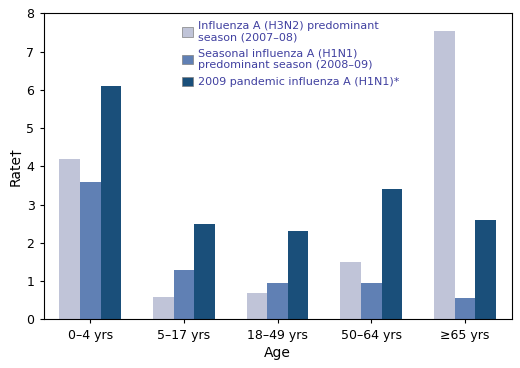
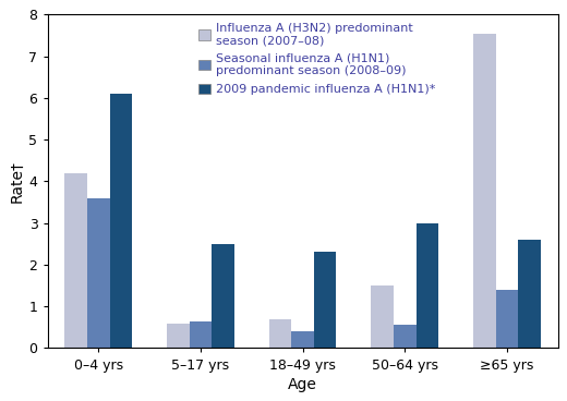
Seasonal influenza A (H1N1) predominant season (2008–09)/5–17 yrs: 1.30 -> 0.65
Seasonal influenza A (H1N1) predominant season (2008–09)/18–49 yrs: 0.95 -> 0.40
Seasonal influenza A (H1N1) predominant season (2008–09)/50–64 yrs: 0.95 -> 0.55
2009 pandemic influenza A (H1N1)*/50–64 yrs: 3.4 -> 3.0
Seasonal influenza A (H1N1) predominant season (2008–09)/≥65 yrs: 0.55 -> 1.40
